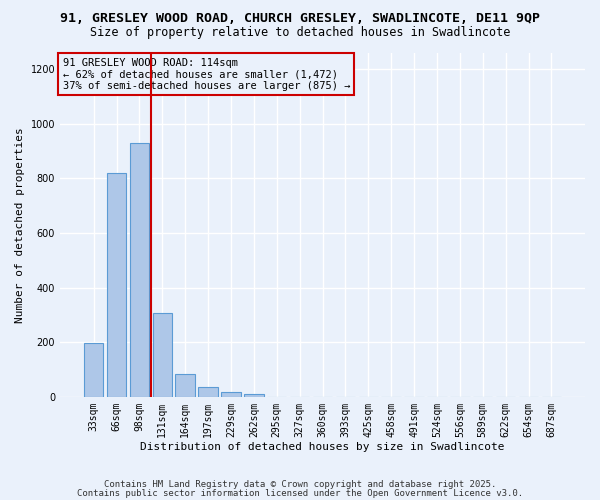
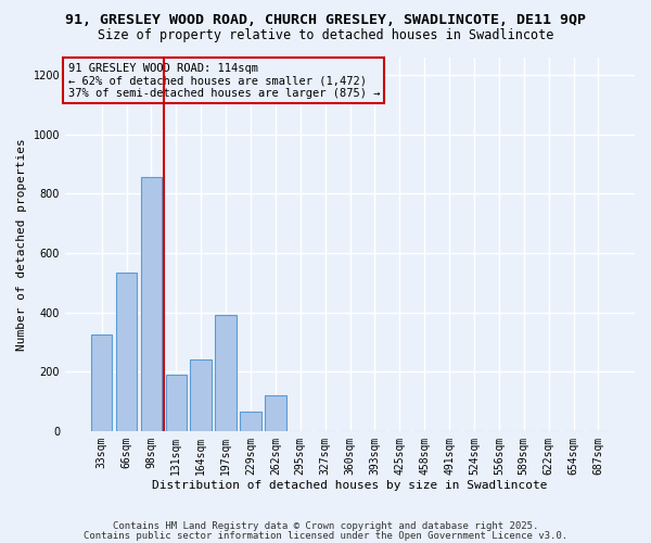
33sqm: 197 -> 325
66sqm: 820 -> 535
98sqm: 930 -> 855
131sqm: 305 -> 190
164sqm: 83 -> 240
197sqm: 35 -> 390
229sqm: 18 -> 65
262sqm: 10 -> 120
